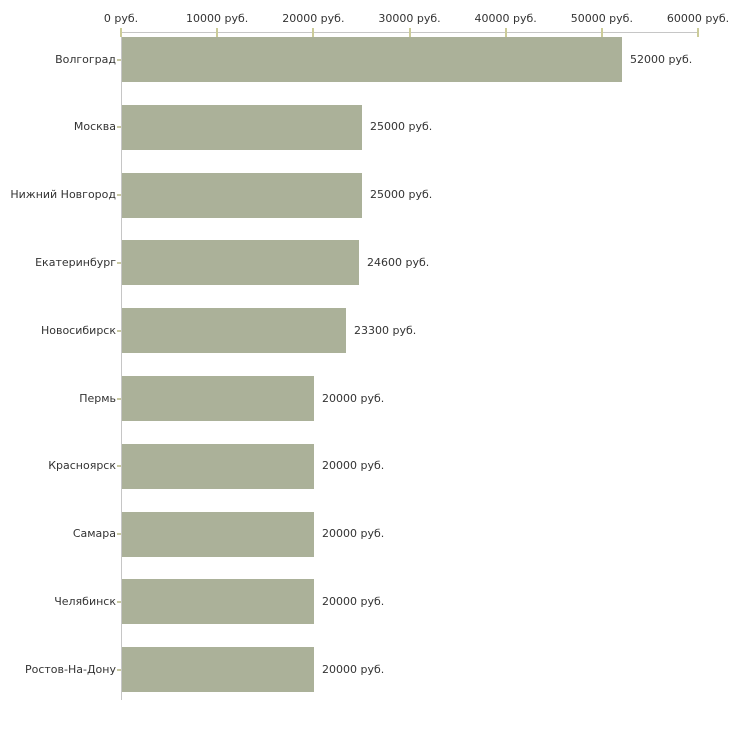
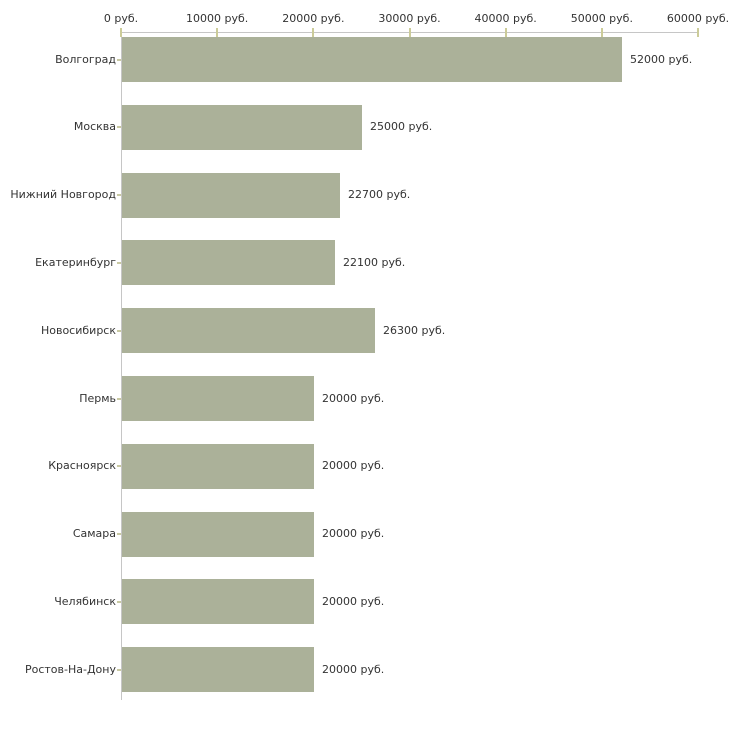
Нижний Новгород: 25000 -> 22700
Екатеринбург: 24600 -> 22100
Новосибирск: 23300 -> 26300
